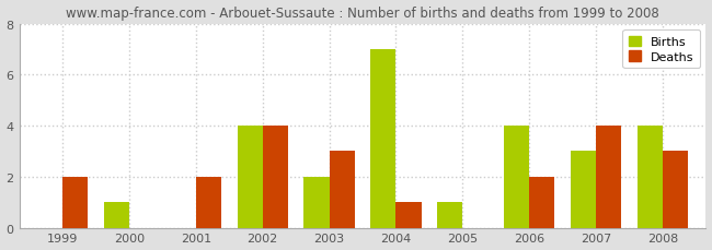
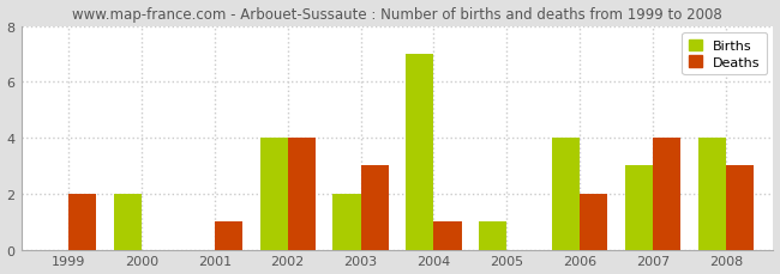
Births/2000: 1 -> 2
Deaths/2001: 2 -> 1
